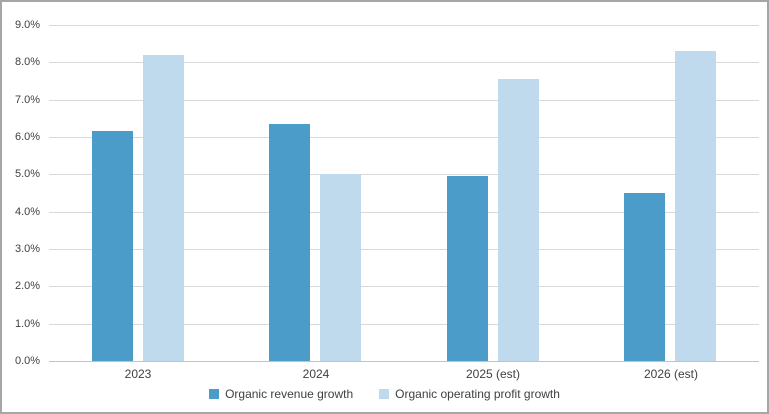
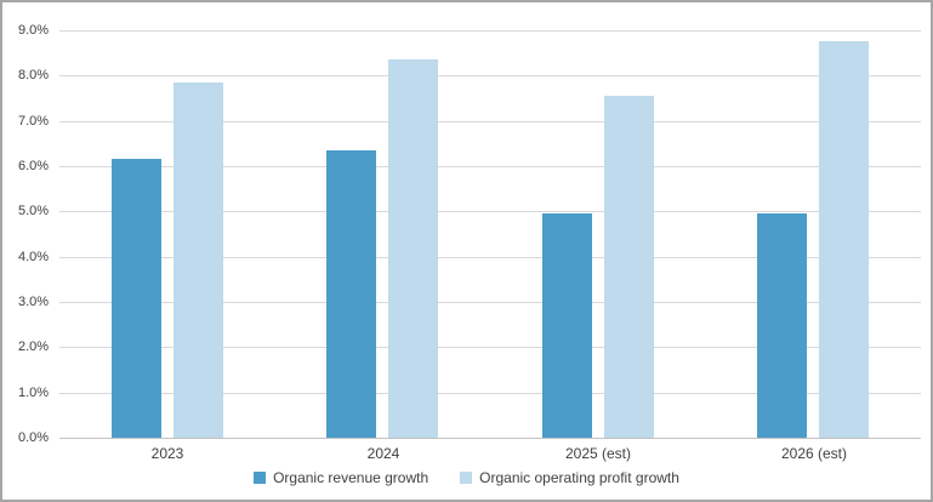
Organic operating profit growth/2023: 8.2% -> 7.8%
Organic operating profit growth/2024: 5.0% -> 8.3%
Organic revenue growth/2026 (est): 4.5% -> 5.0%
Organic operating profit growth/2026 (est): 8.3% -> 8.8%
